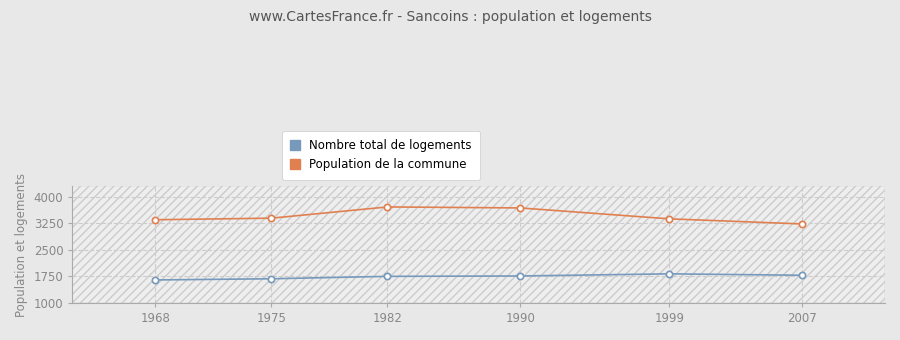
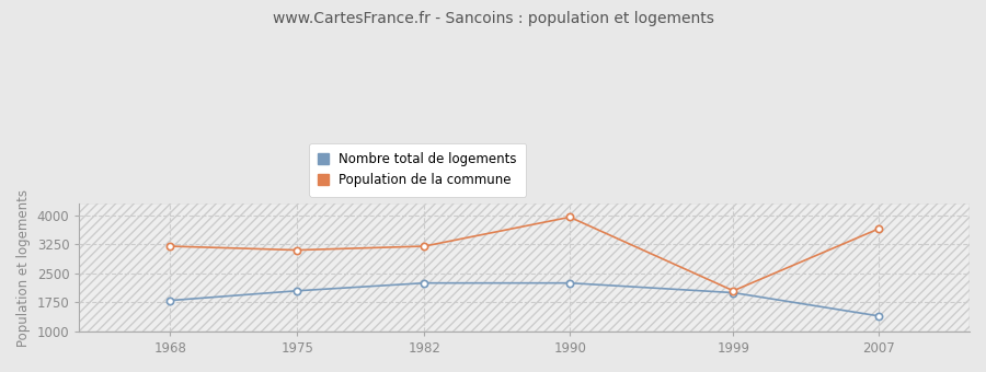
Nombre total de logements/1968: 1650 -> 1800
Population de la commune/1968: 3350 -> 3200
Nombre total de logements/1975: 1680 -> 2050
Population de la commune/1975: 3390 -> 3100
Nombre total de logements/1982: 1750 -> 2250
Population de la commune/1982: 3710 -> 3200
Nombre total de logements/1990: 1760 -> 2250
Population de la commune/1990: 3680 -> 3950
Nombre total de logements/1999: 1820 -> 2000
Population de la commune/1999: 3370 -> 2050
Nombre total de logements/2007: 1780 -> 1400
Population de la commune/2007: 3230 -> 3650
